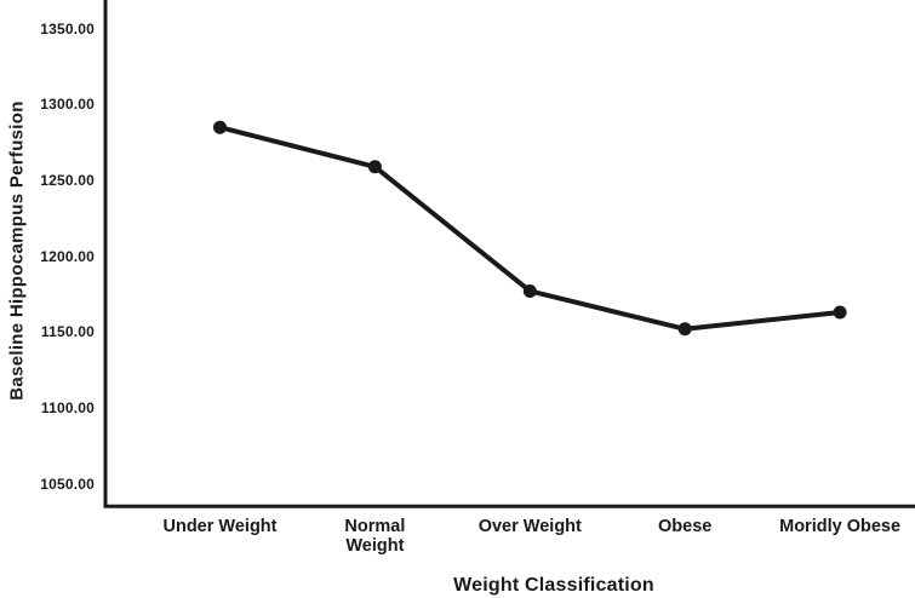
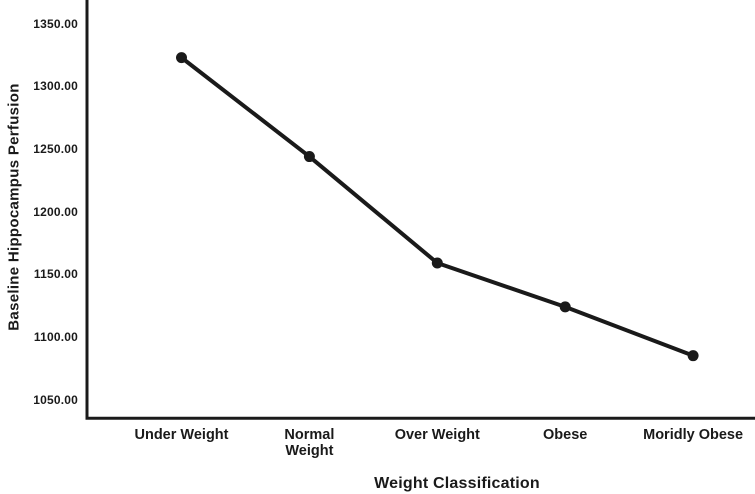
Under Weight: 1285 -> 1323
Normal Weight: 1259 -> 1244
Over Weight: 1177 -> 1159
Obese: 1152 -> 1124
Moridly Obese: 1163 -> 1085
